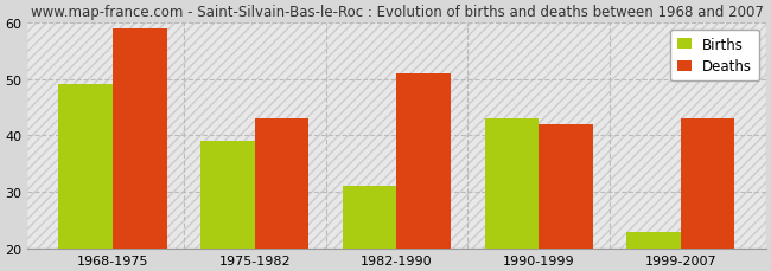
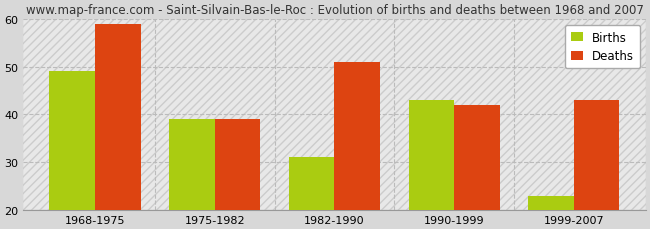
Deaths/1975-1982: 43 -> 39
